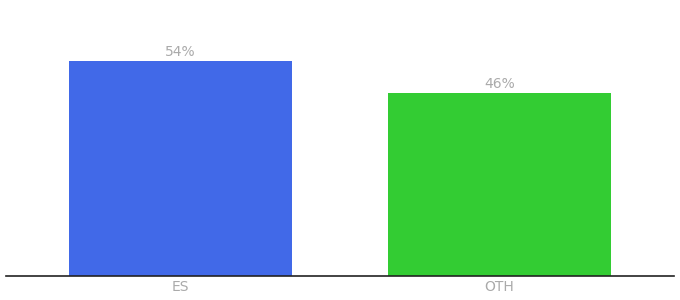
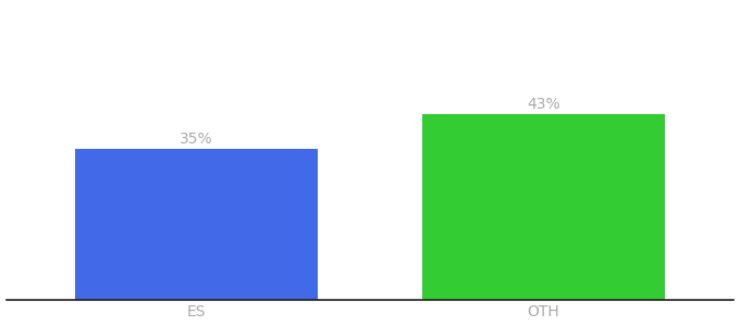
ES: 54% -> 35%
OTH: 46% -> 43%
